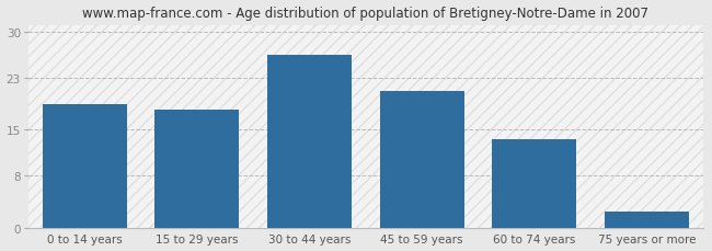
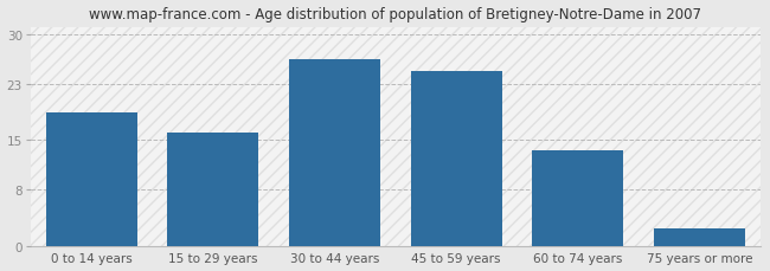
15 to 29 years: 18.0 -> 16.0
45 to 59 years: 21.0 -> 24.8
